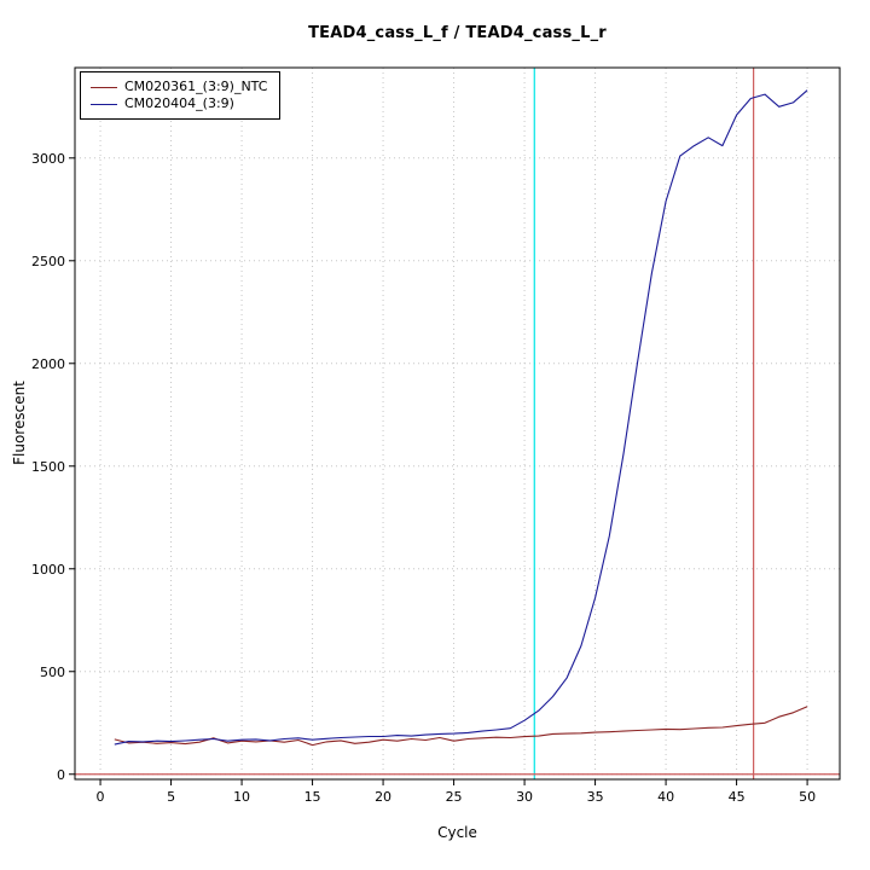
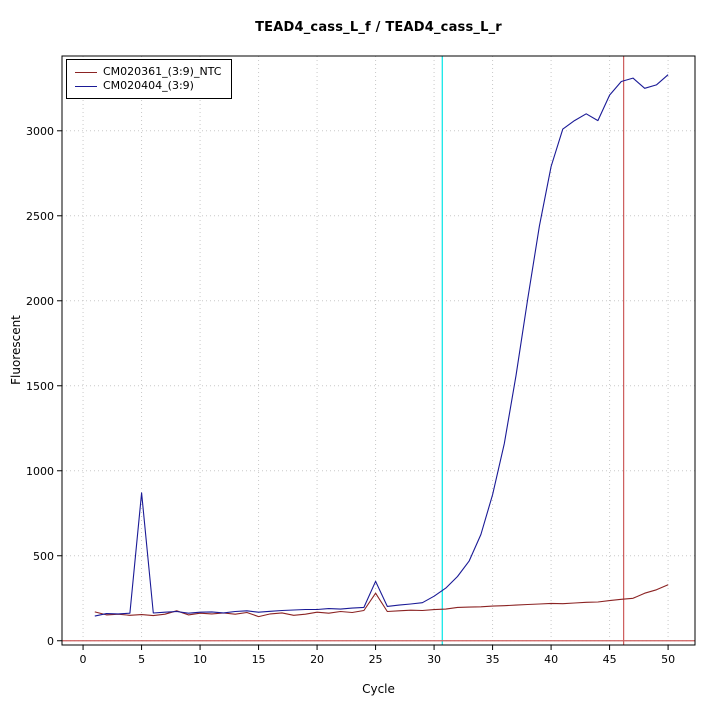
CM020404_(3:9)/5: 160 -> 870
CM020361_(3:9)_NTC/25: 160 -> 280
CM020404_(3:9)/25: 200 -> 350
